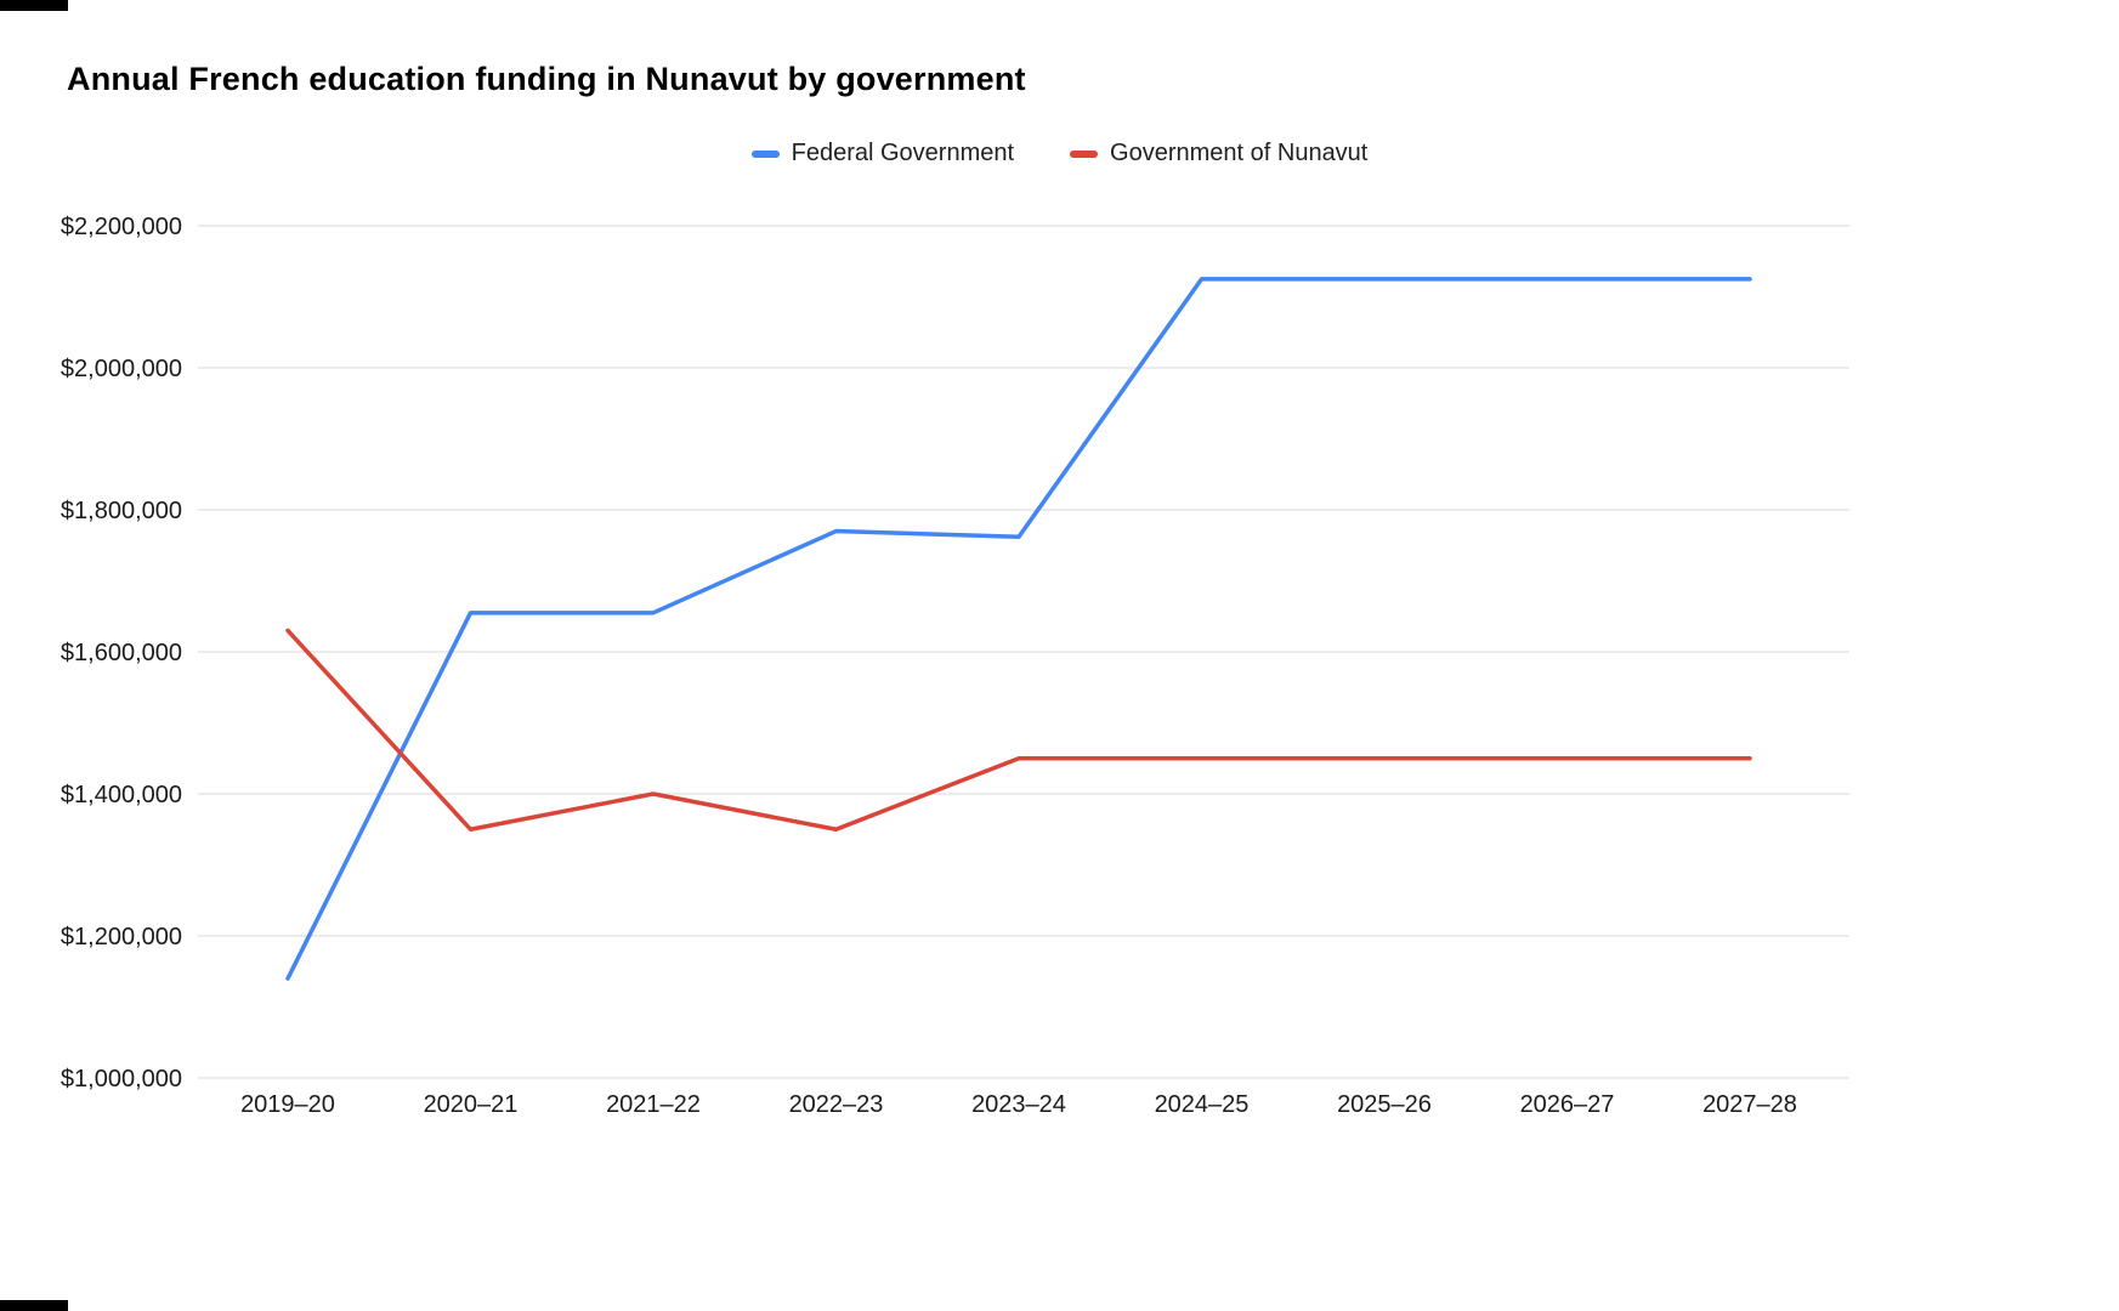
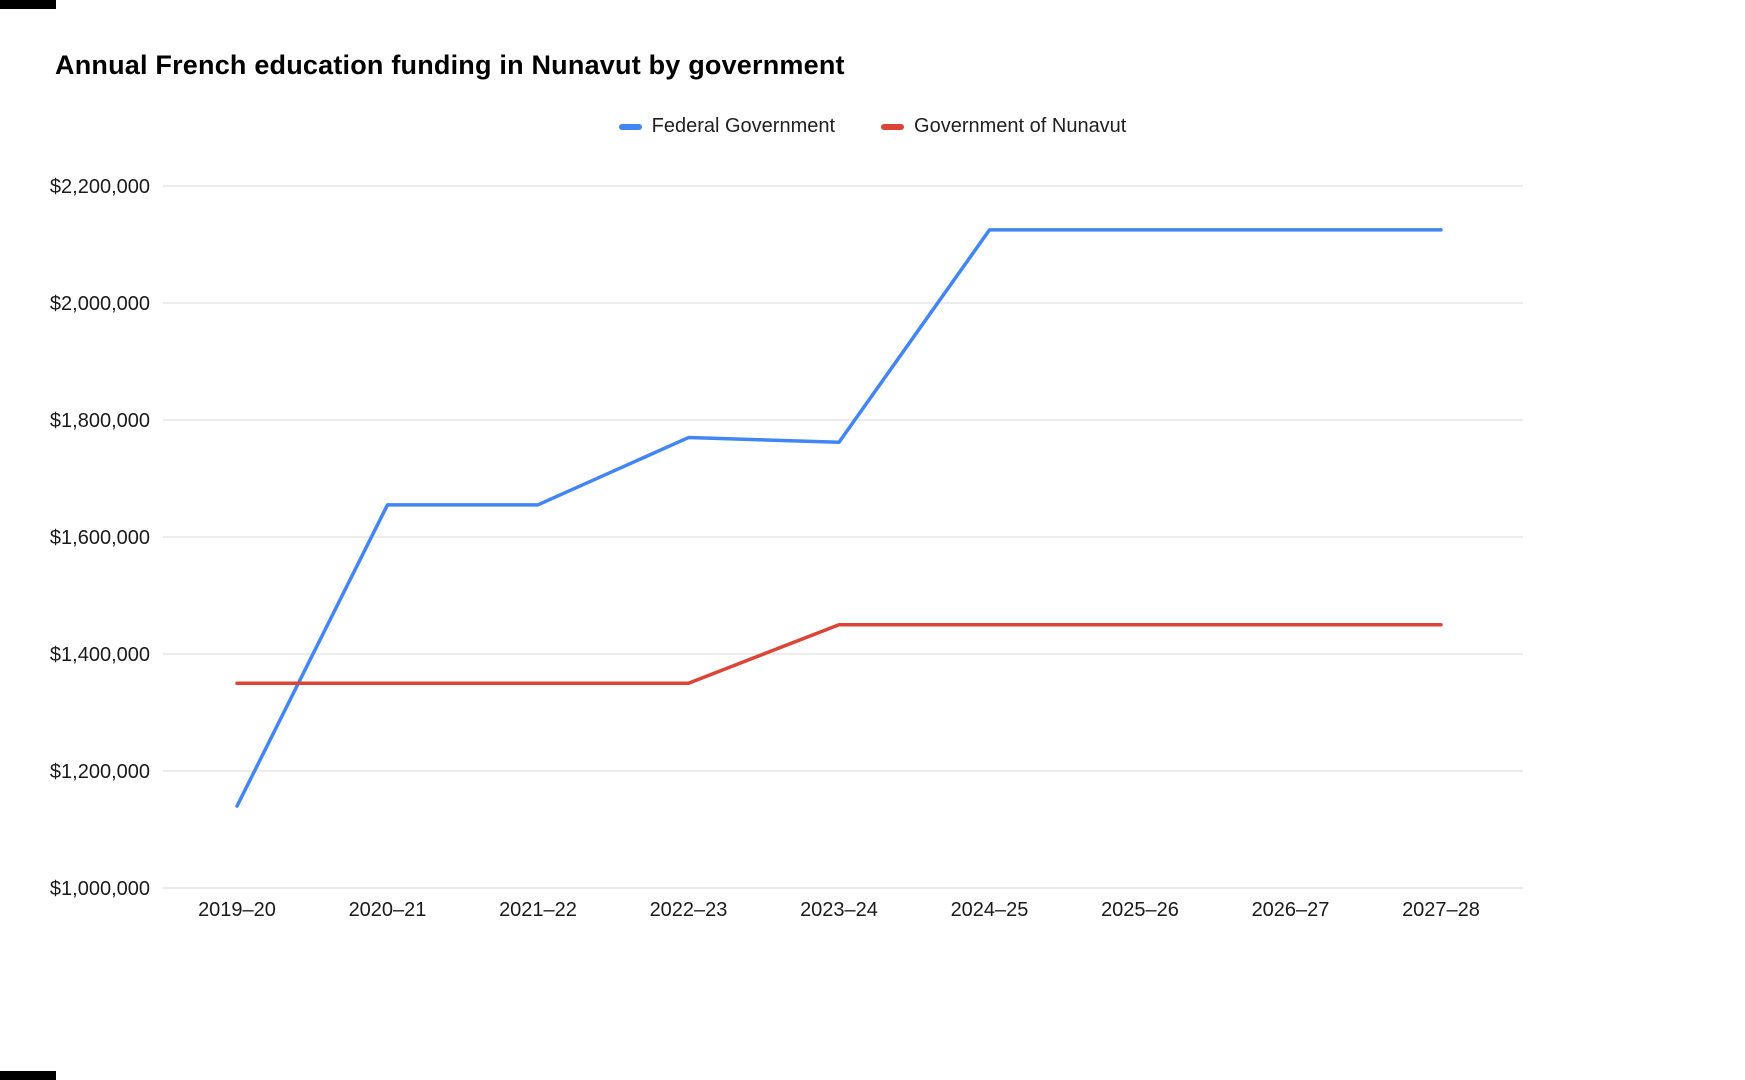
Government of Nunavut/2019–20: $1630000 -> $1350000
Government of Nunavut/2021–22: $1400000 -> $1350000
